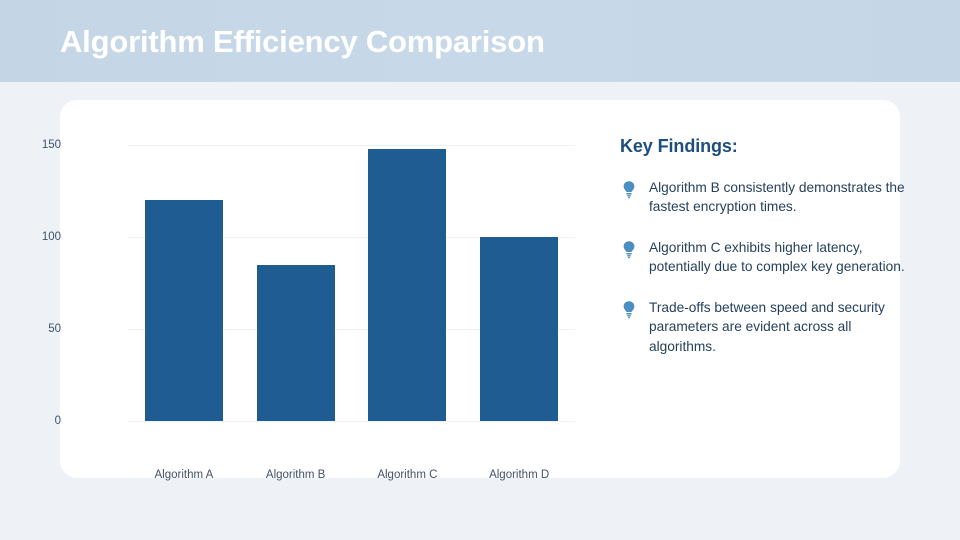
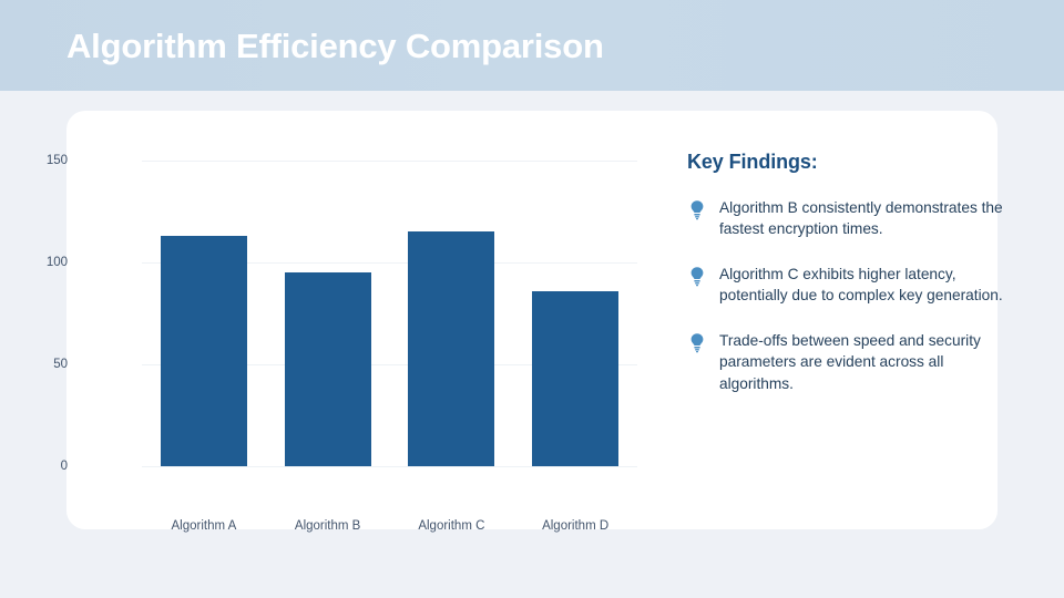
Algorithm A: 120 -> 113
Algorithm B: 85 -> 95
Algorithm C: 148 -> 115
Algorithm D: 100 -> 86
